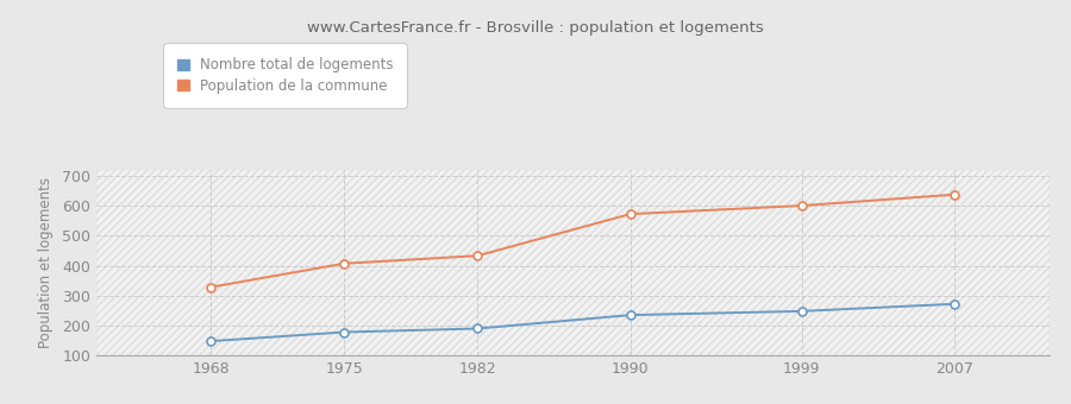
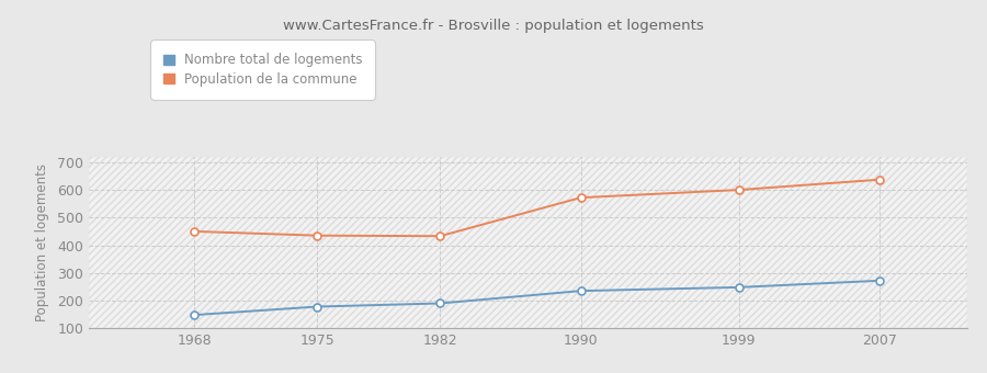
Population de la commune/1968: 328 -> 450
Population de la commune/1975: 407 -> 435
